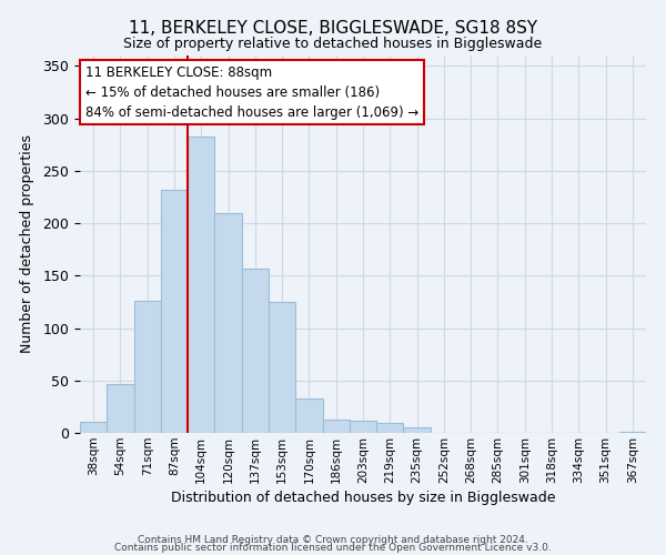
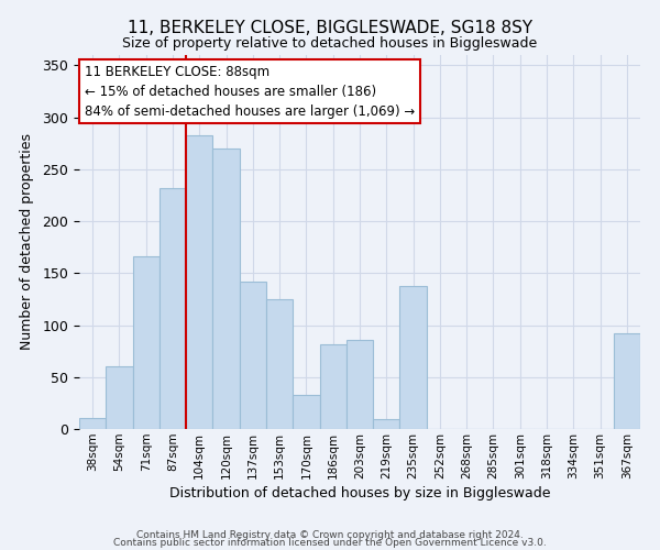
54sqm: 47 -> 60
71sqm: 126 -> 166
120sqm: 210 -> 270
137sqm: 157 -> 142
186sqm: 13 -> 82
203sqm: 12 -> 86
235sqm: 5 -> 138
367sqm: 1 -> 92
